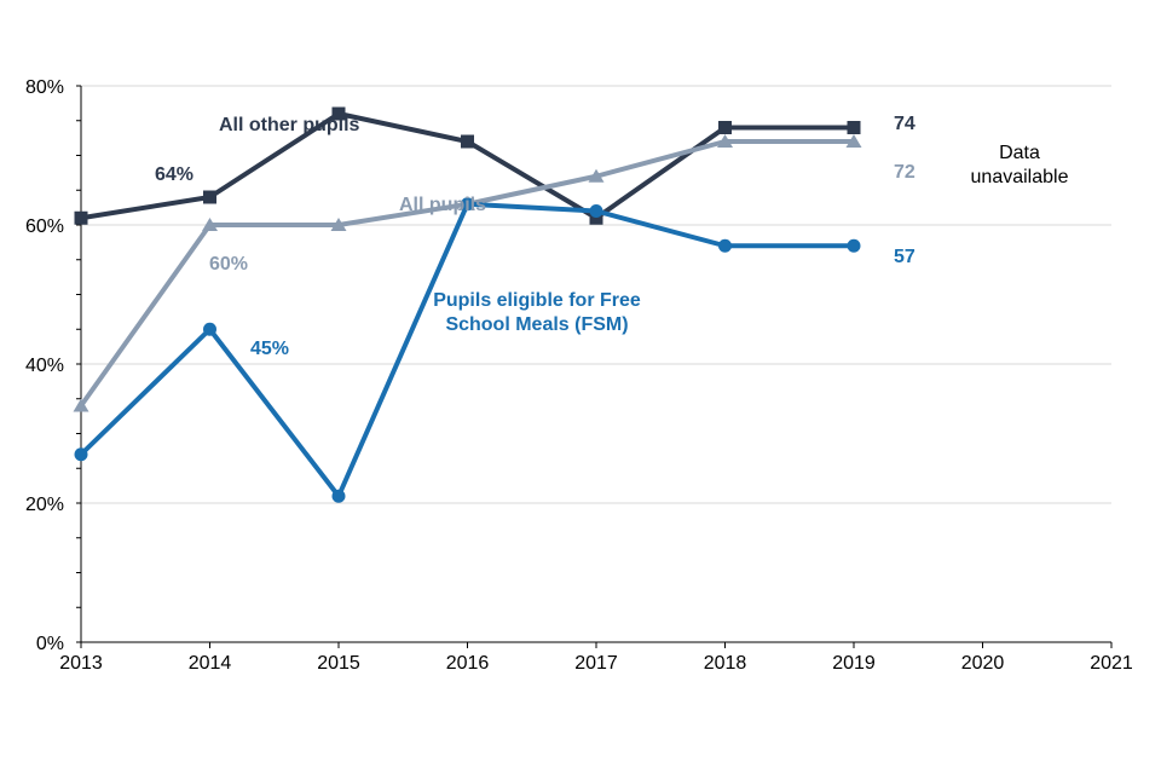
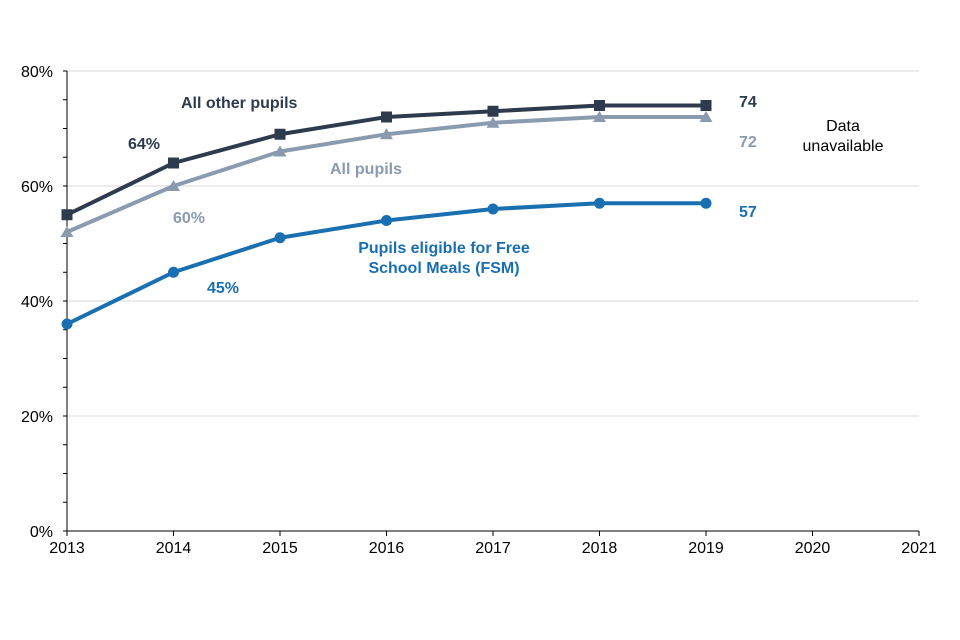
All other pupils/2013: 61% -> 55%
All pupils/2013: 34% -> 52%
Pupils eligible for Free School Meals (FSM)/2013: 27% -> 36%
All other pupils/2015: 76% -> 69%
All pupils/2015: 60% -> 66%
Pupils eligible for Free School Meals (FSM)/2015: 21% -> 51%
All pupils/2016: 63% -> 69%
Pupils eligible for Free School Meals (FSM)/2016: 63% -> 54%
All other pupils/2017: 61% -> 73%
All pupils/2017: 67% -> 71%
Pupils eligible for Free School Meals (FSM)/2017: 62% -> 56%
